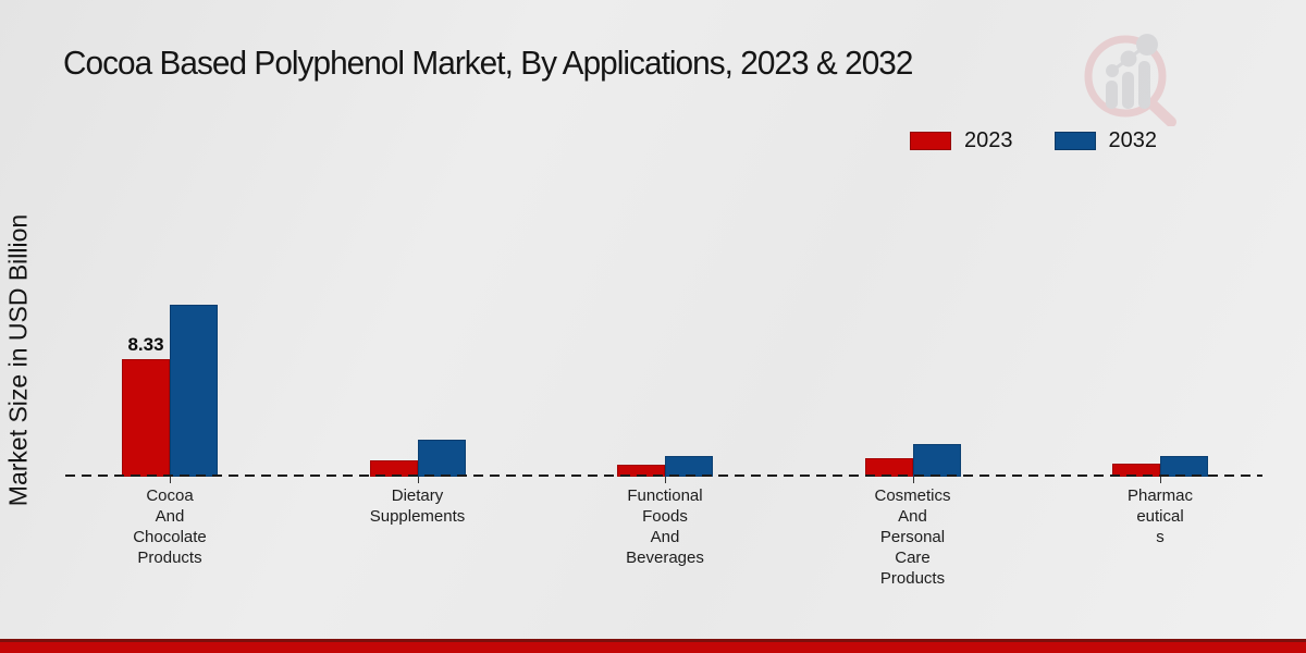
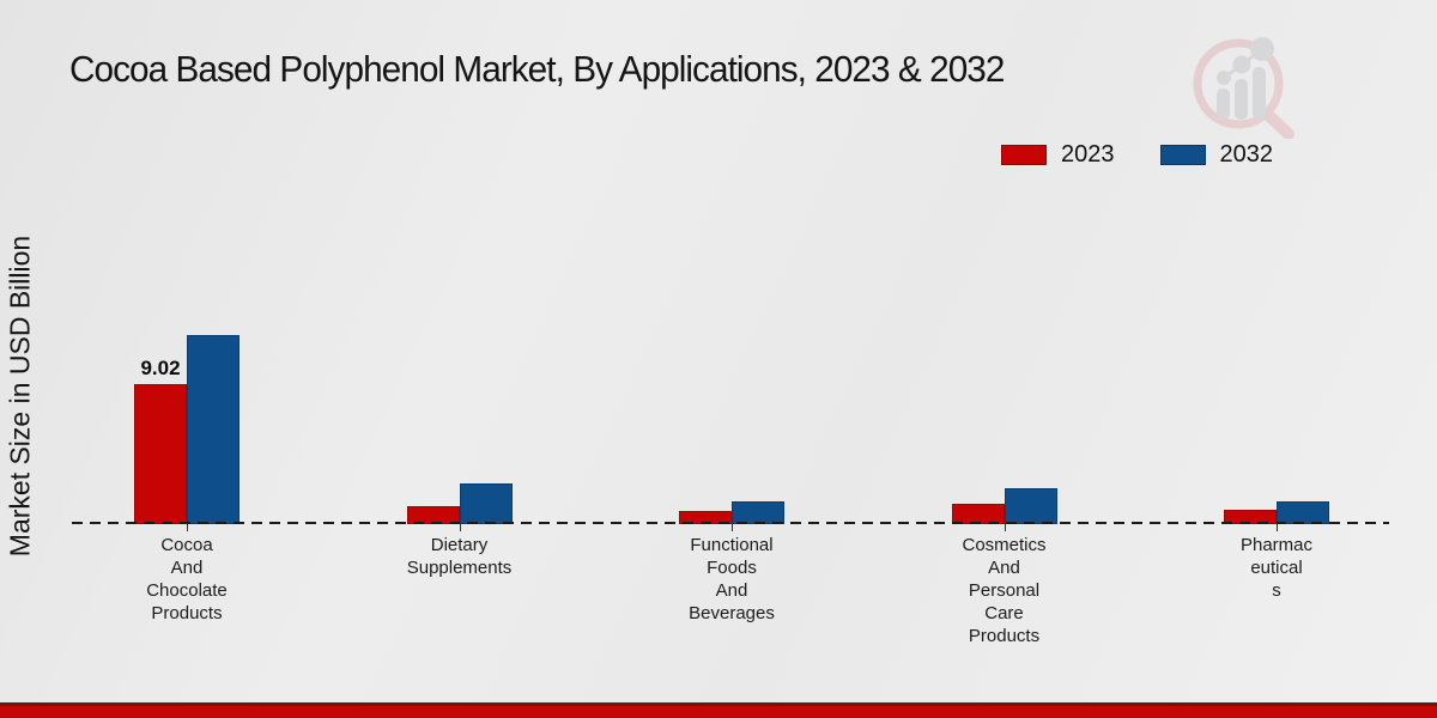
2023/Cocoa And Chocolate Products: 8.33 -> 9.02
